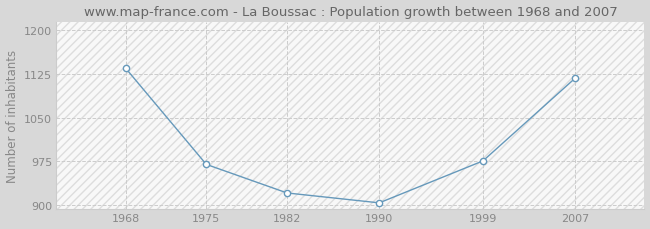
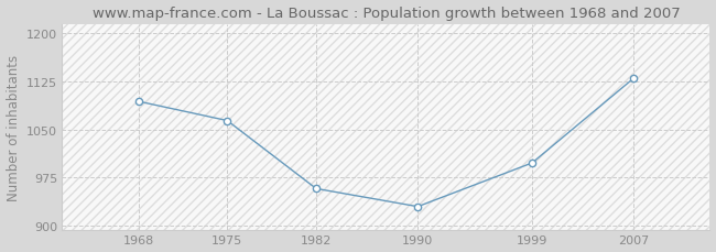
1968: 1135 -> 1094
1975: 970 -> 1064
1982: 921 -> 958
1990: 904 -> 930
1999: 976 -> 998
2007: 1118 -> 1130
